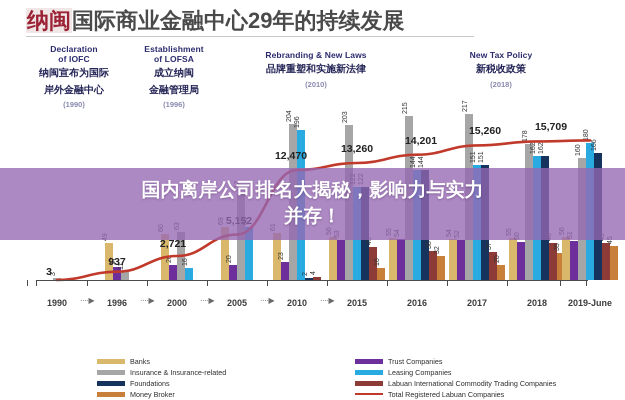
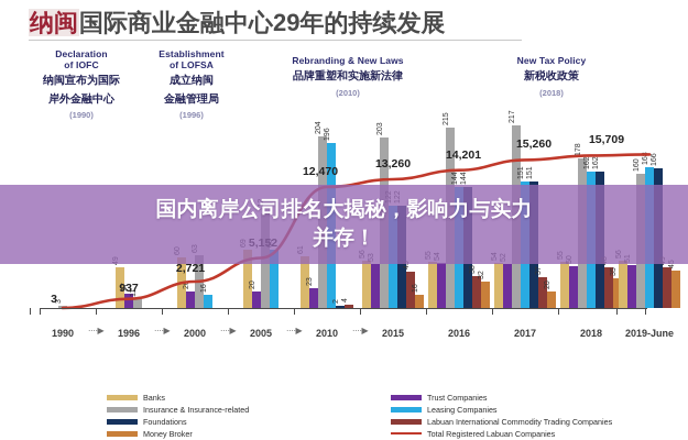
Leasing Companies/2019-June: 180 -> 168
